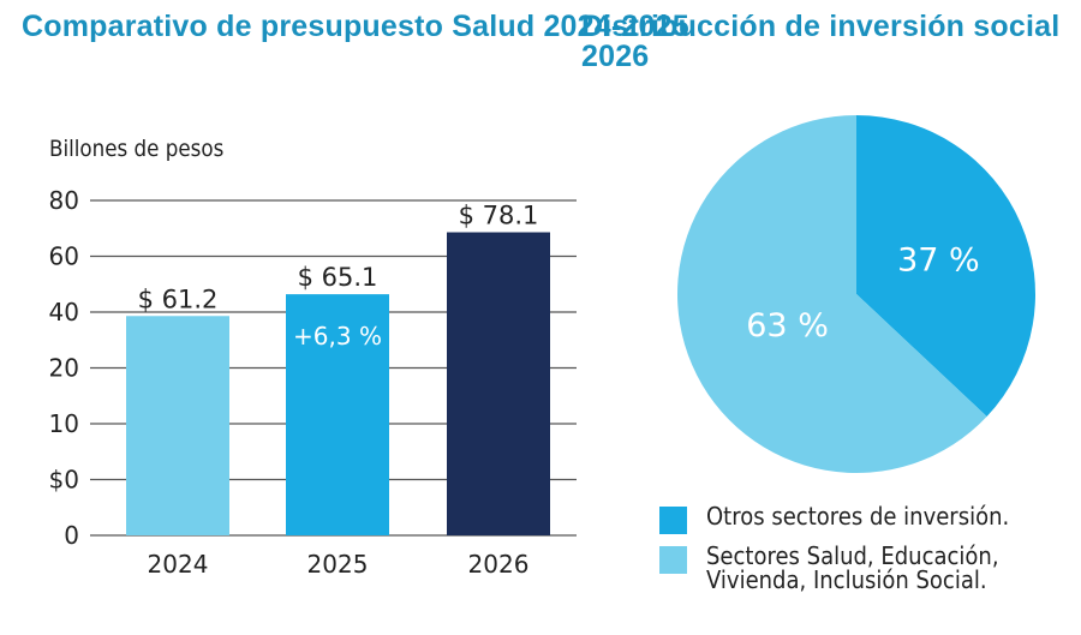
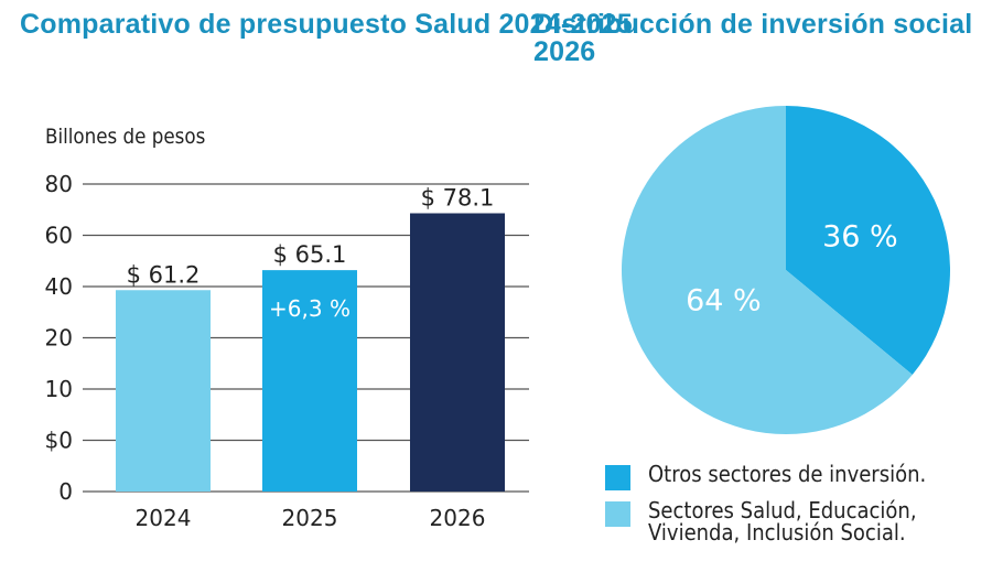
Distribucción de inversión social 2026/Otros sectores de inversión.: 37 -> 36
Distribucción de inversión social 2026/Sectores Salud, Educación, Vivienda, Inclusión Social.: 63 -> 64
